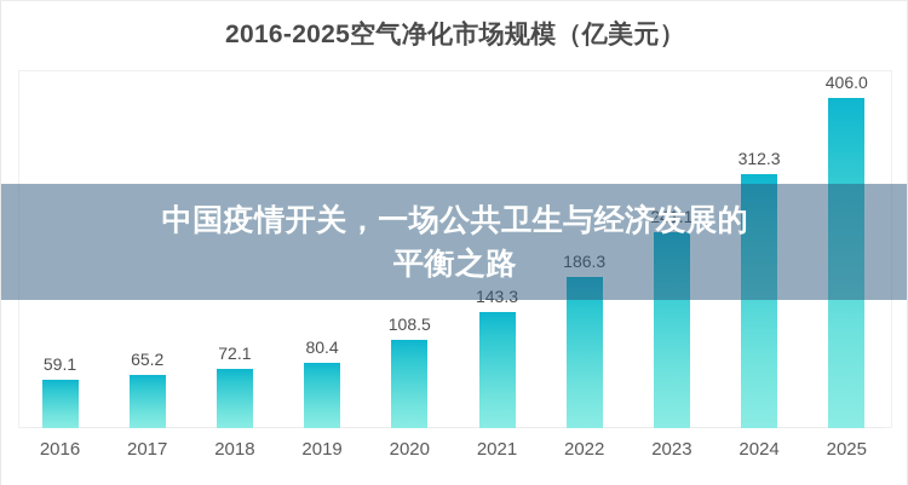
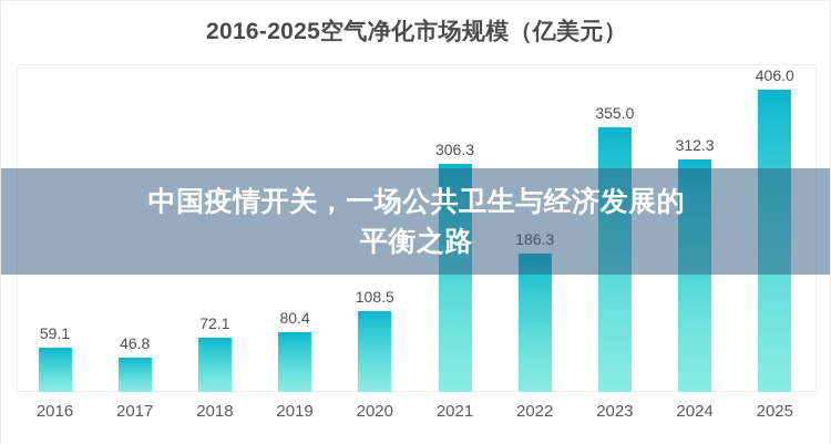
2017: 65.2 -> 46.8
2021: 143.3 -> 306.3
2023: 241.1 -> 355.0
